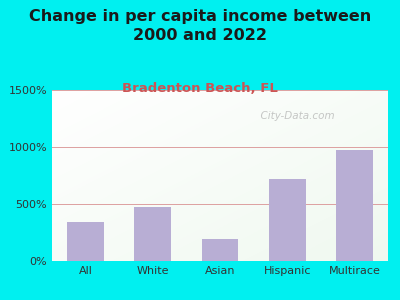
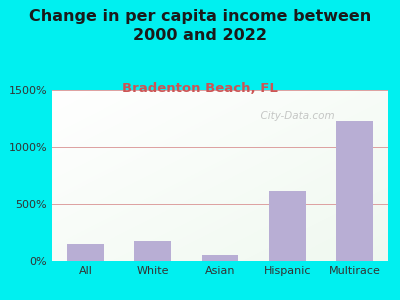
All: 340% -> 150%
White: 470% -> 180%
Asian: 190% -> 60%
Hispanic: 720% -> 610%
Multirace: 970% -> 1230%
